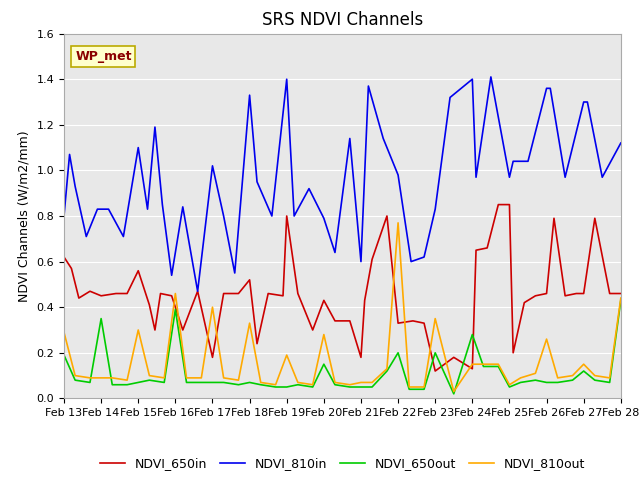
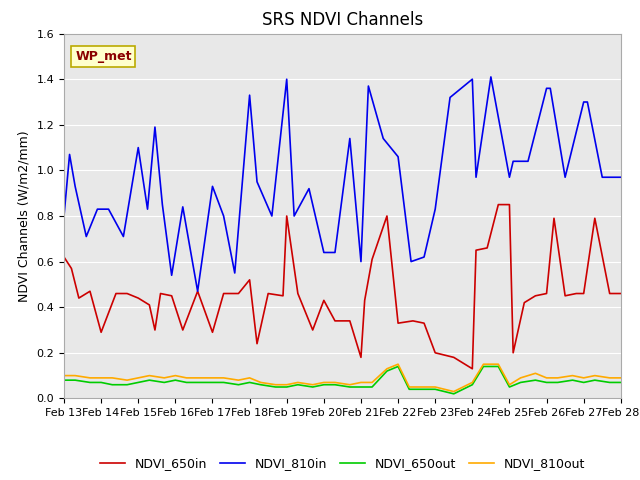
NDVI_650out/Feb 13: 0.19 -> 0.08
NDVI_810out/Feb 13: 0.29 -> 0.10
NDVI_650in/Feb 14: 0.45 -> 0.29
NDVI_650out/Feb 14: 0.35 -> 0.07
NDVI_650in/Feb 15: 0.56 -> 0.44
NDVI_810out/Feb 15: 0.30 -> 0.09
NDVI_650out/Feb 16: 0.39 -> 0.08
NDVI_810out/Feb 16: 0.46 -> 0.10
NDVI_650in/Feb 17: 0.18 -> 0.29
NDVI_810in/Feb 17: 1.02 -> 0.93
NDVI_810out/Feb 17: 0.40 -> 0.09
NDVI_810out/Feb 18: 0.33 -> 0.09
NDVI_810out/Feb 19: 0.19 -> 0.06
NDVI_810in/Feb 20: 0.79 -> 0.64
NDVI_650out/Feb 20: 0.15 -> 0.06
NDVI_810out/Feb 20: 0.28 -> 0.07
NDVI_810in/Feb 22: 0.98 -> 1.06
NDVI_650out/Feb 22: 0.20 -> 0.14
NDVI_810out/Feb 22: 0.77 -> 0.15
NDVI_650in/Feb 23: 0.12 -> 0.20
NDVI_650out/Feb 23: 0.20 -> 0.04
NDVI_810out/Feb 23: 0.35 -> 0.05
NDVI_650out/Feb 24: 0.28 -> 0.06
NDVI_810out/Feb 24: 0.15 -> 0.07
NDVI_810out/Feb 26: 0.26 -> 0.09
NDVI_650out/Feb 27: 0.12 -> 0.07
NDVI_810out/Feb 27: 0.15 -> 0.09
NDVI_810in/Feb 28: 1.12 -> 0.97
NDVI_650out/Feb 28: 0.43 -> 0.07
NDVI_810out/Feb 28: 0.44 -> 0.09
